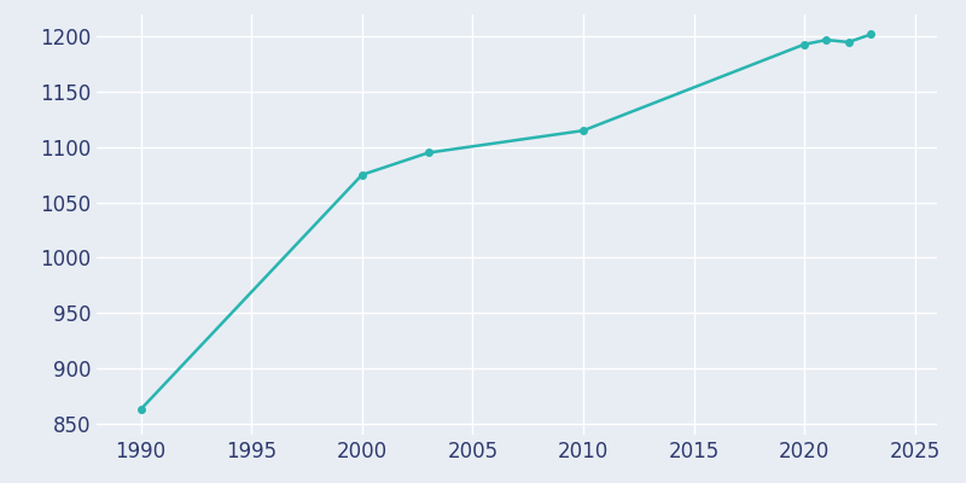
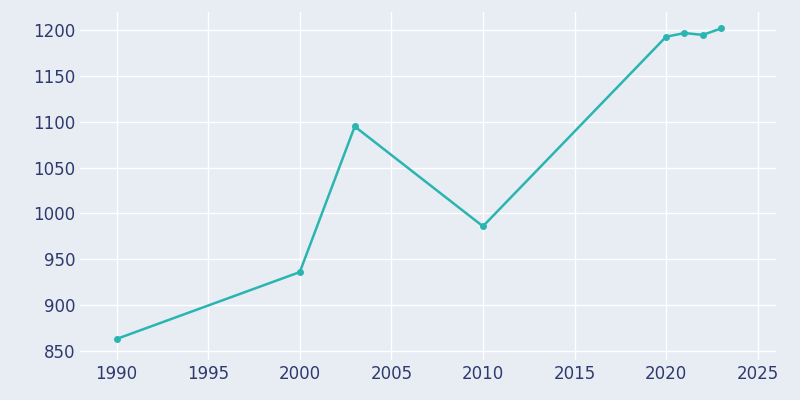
2000: 1075 -> 936
2010: 1115 -> 986
